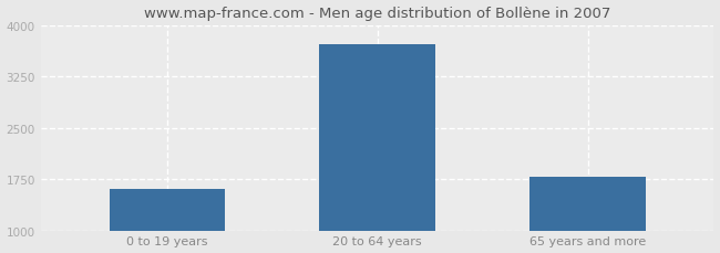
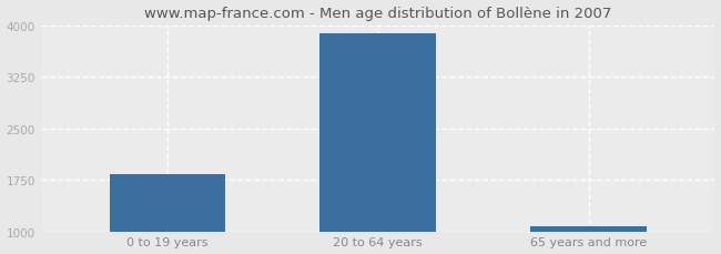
0 to 19 years: 1600 -> 1830
20 to 64 years: 3720 -> 3880
65 years and more: 1780 -> 1080
